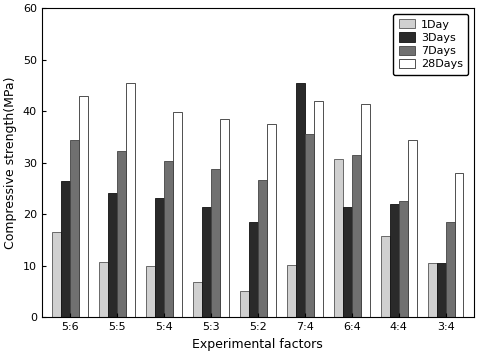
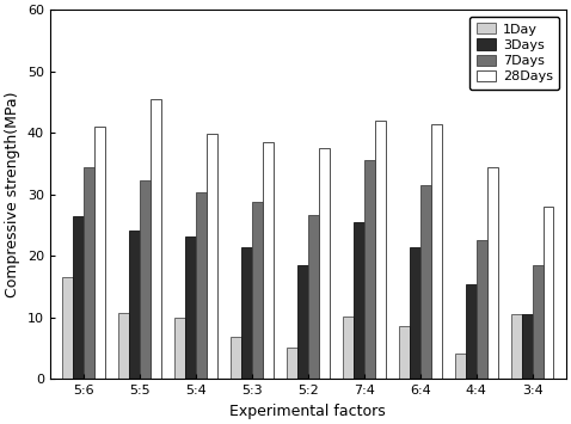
28Days/5:6: 43.0 -> 41.0
3Days/7:4: 45.4 -> 25.5
1Day/6:4: 30.8 -> 8.7
1Day/4:4: 15.8 -> 4.2
3Days/4:4: 22.0 -> 15.5
